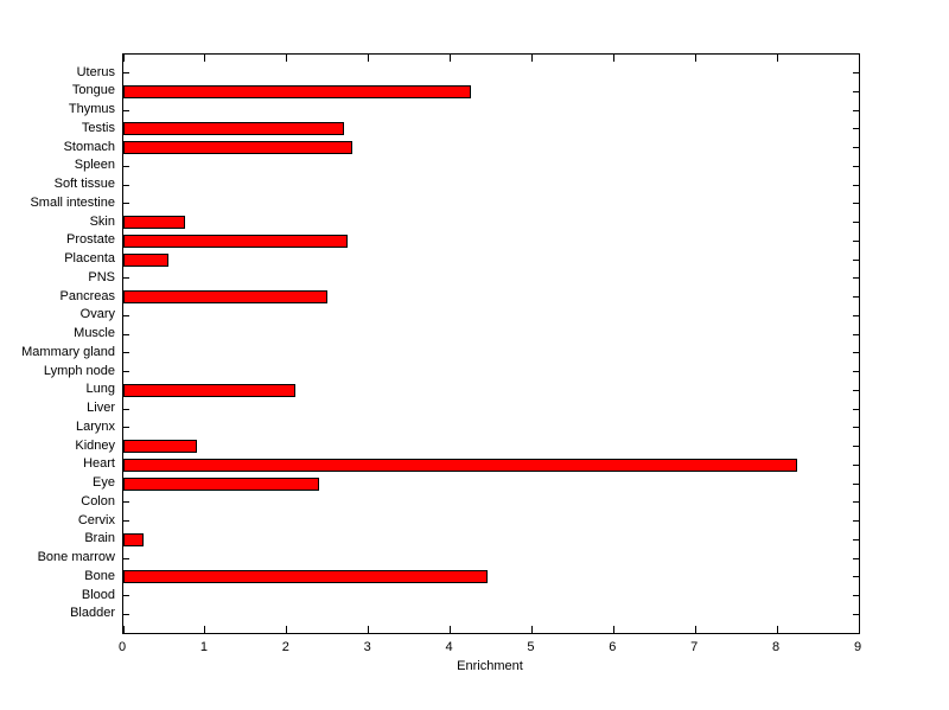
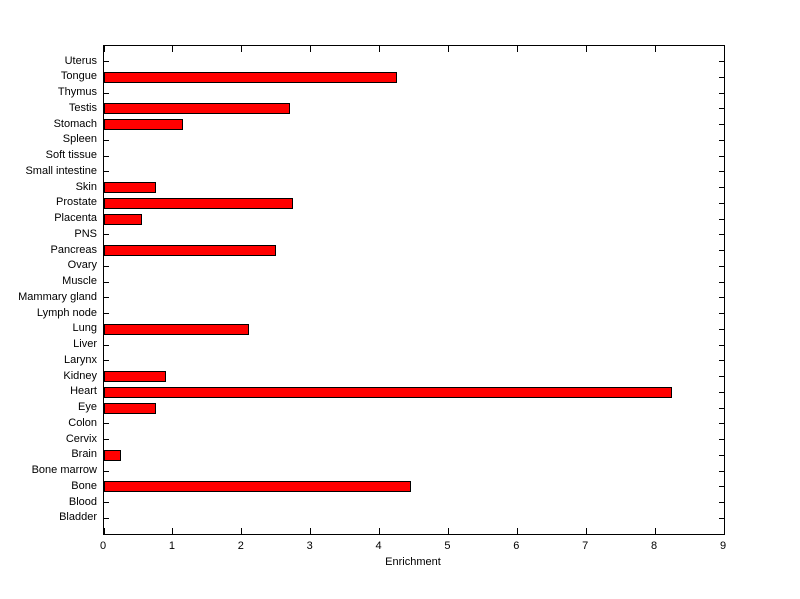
Stomach: 2.8 -> 1.1
Eye: 2.4 -> 0.8
